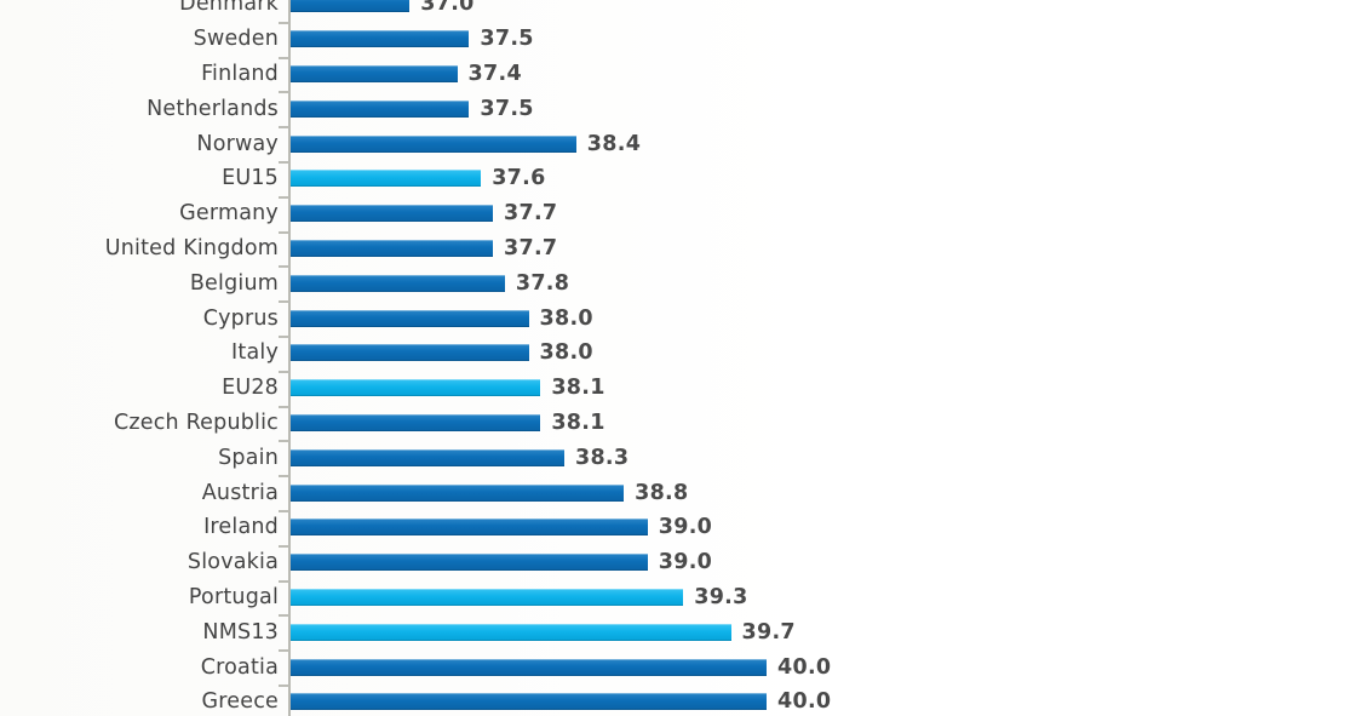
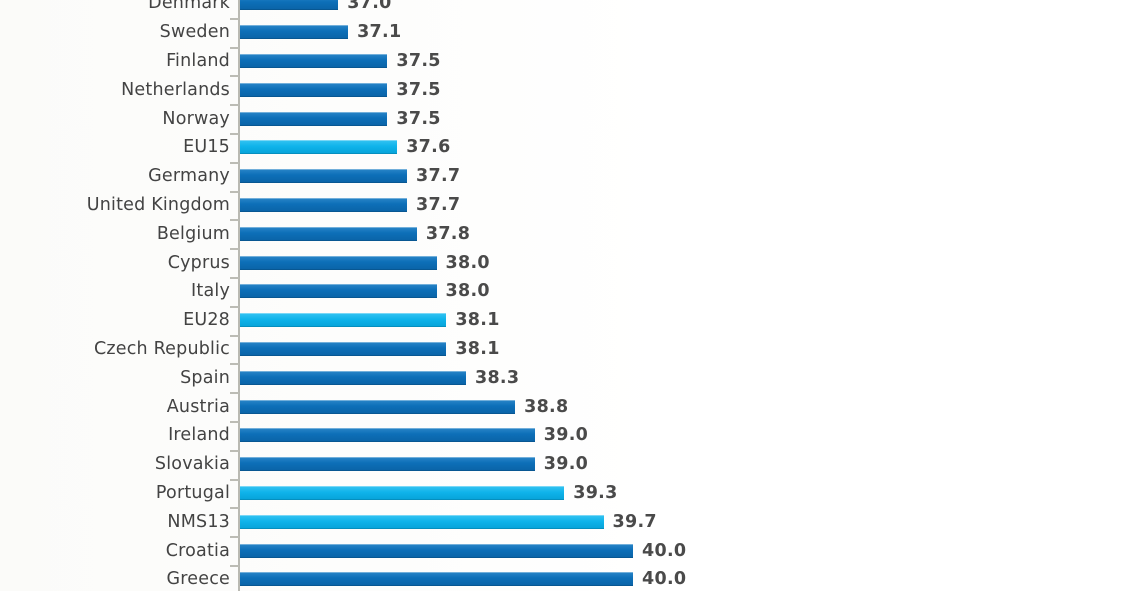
Sweden: 37.5 -> 37.1
Finland: 37.4 -> 37.5
Norway: 38.4 -> 37.5
